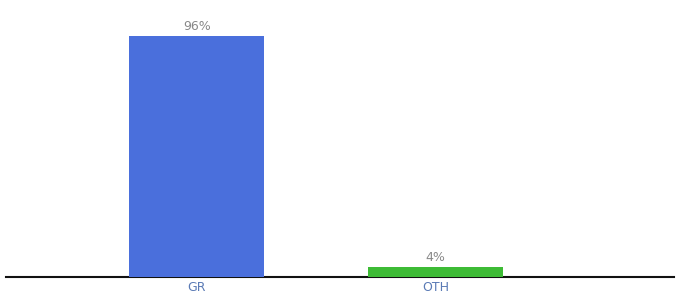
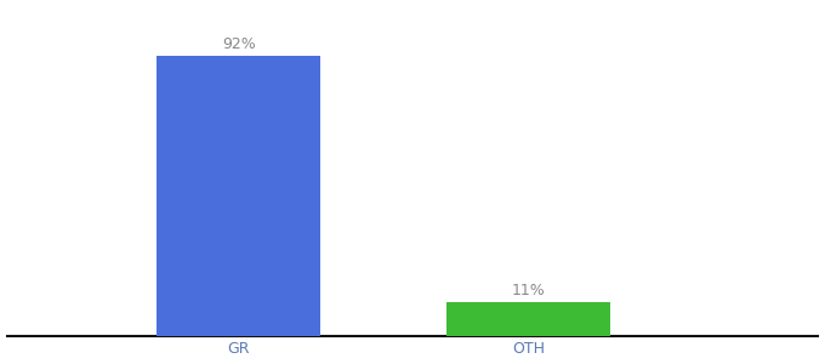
GR: 96% -> 92%
OTH: 4% -> 11%
